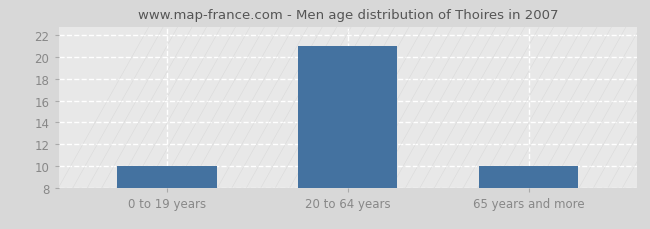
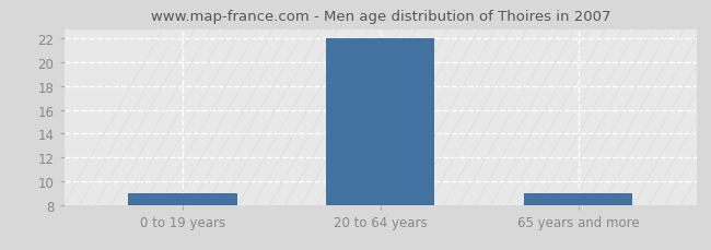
0 to 19 years: 10 -> 9
20 to 64 years: 21 -> 22
65 years and more: 10 -> 9
